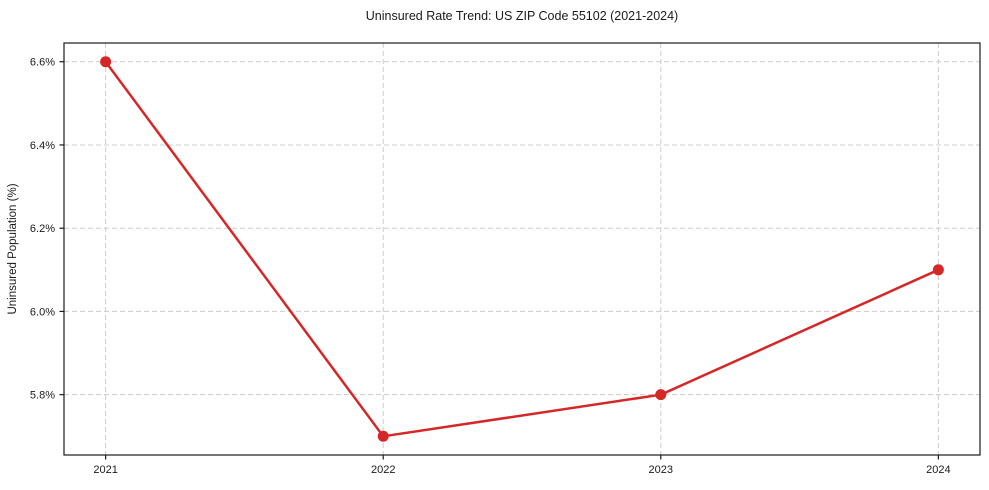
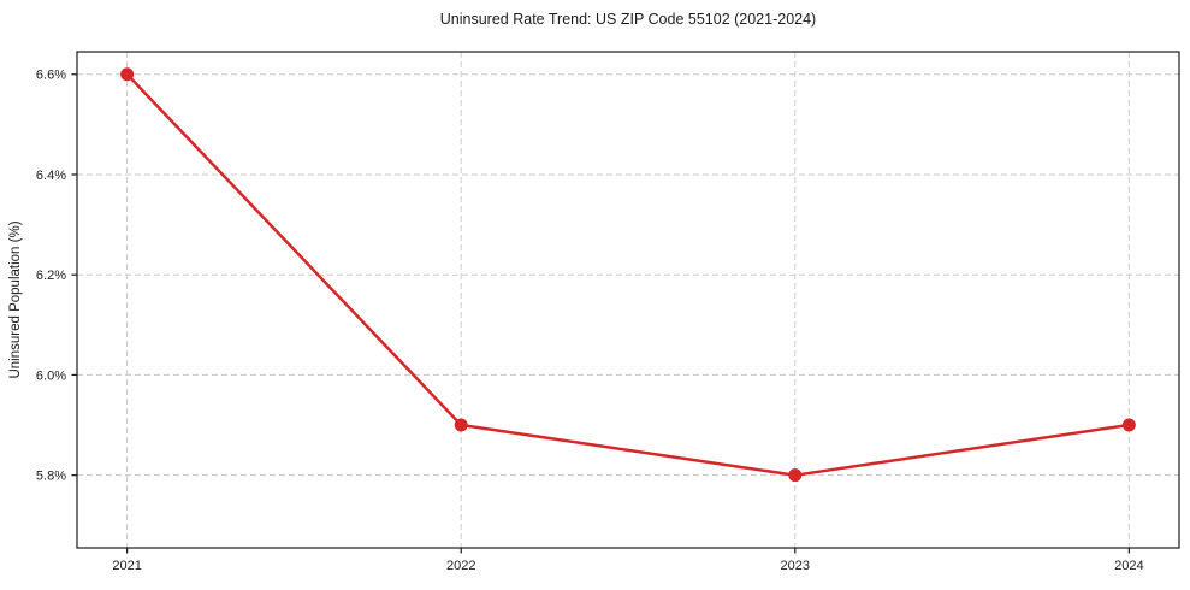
2022: 5.7% -> 5.9%
2024: 6.1% -> 5.9%
